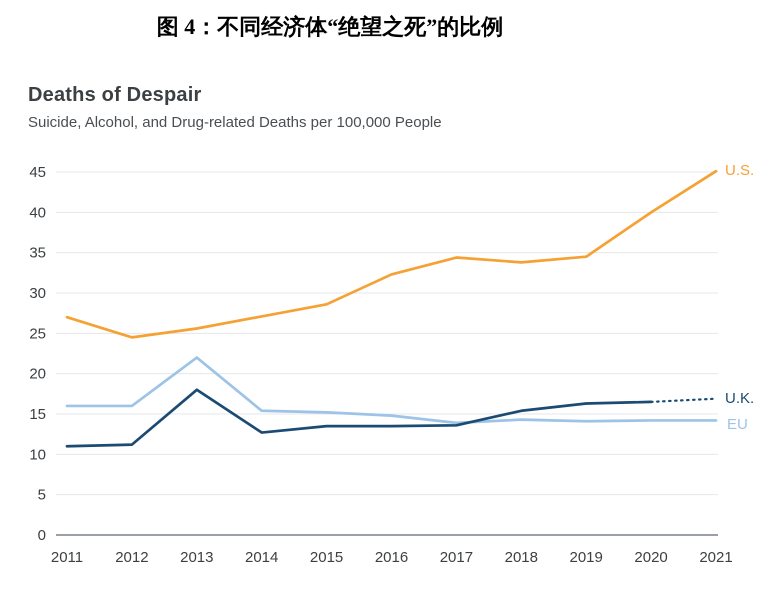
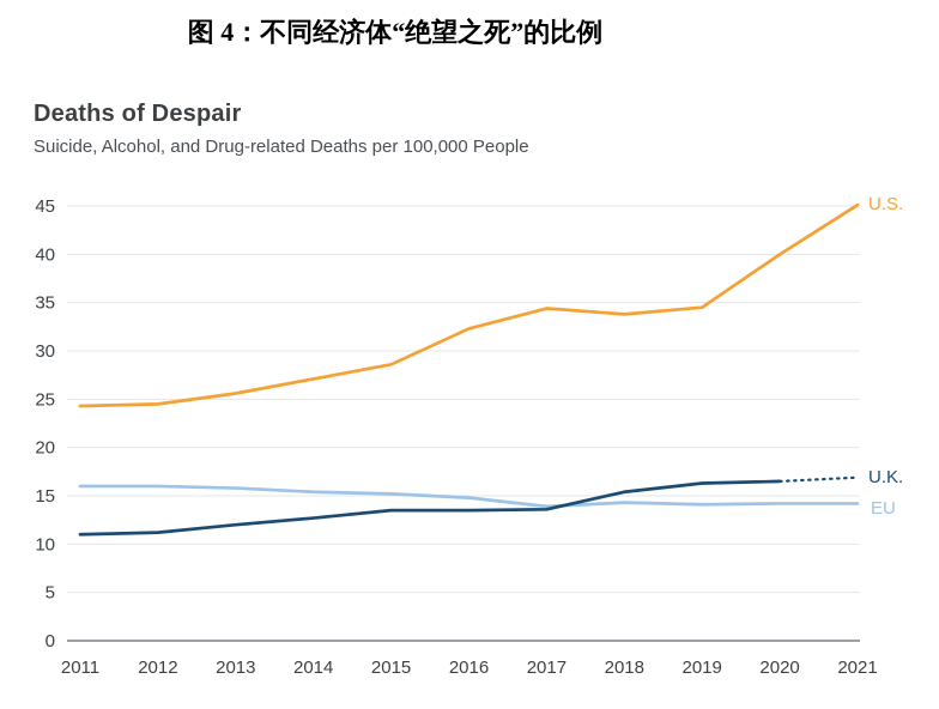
U.S./2011: 27 -> 24
EU/2013: 22 -> 16
U.K./2013: 18 -> 12
